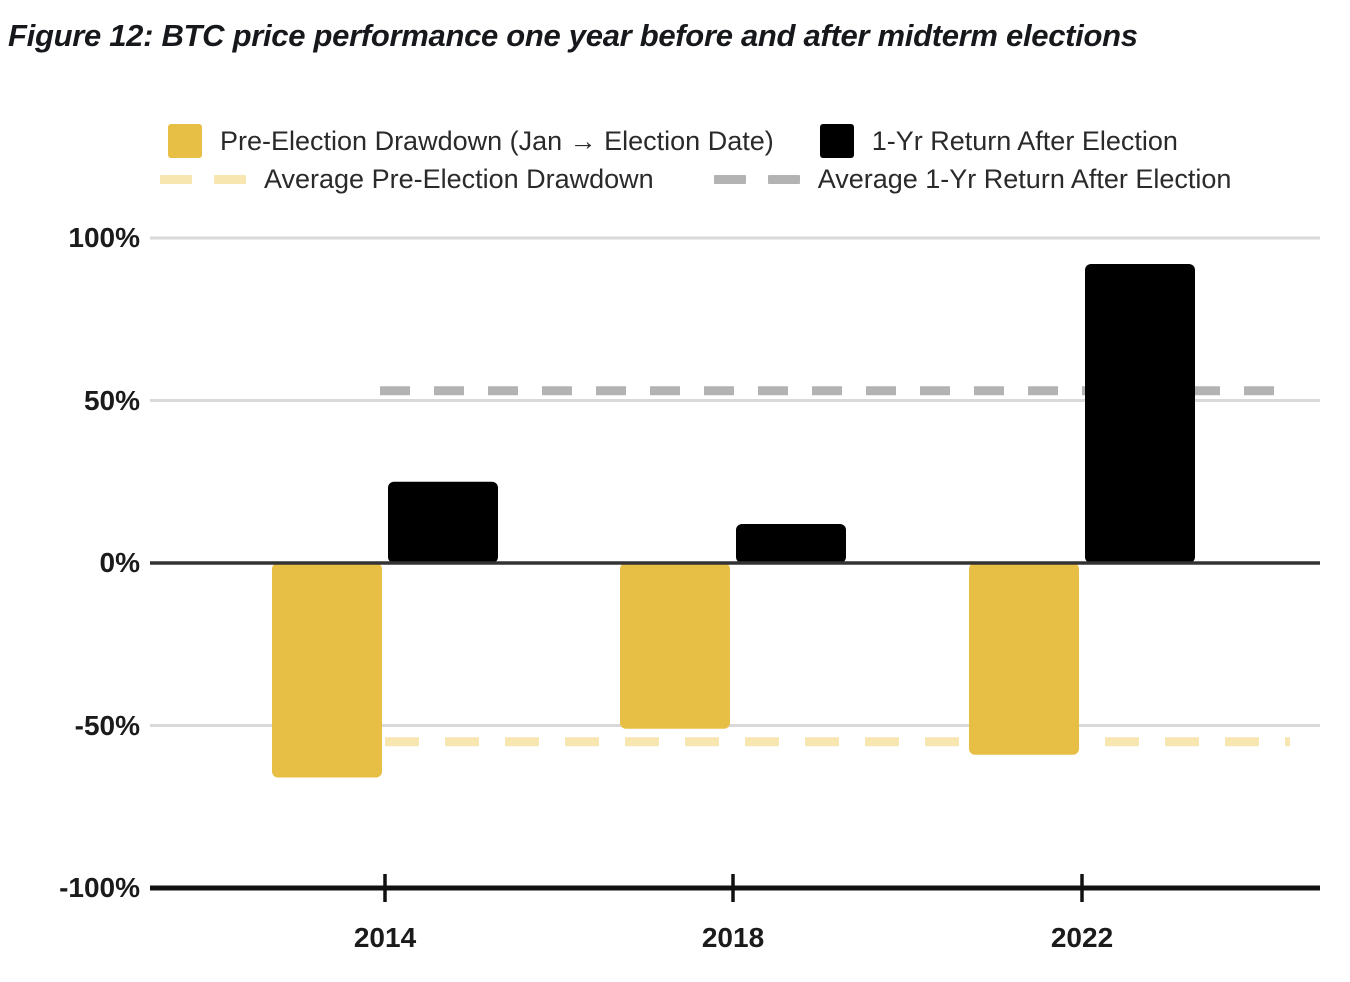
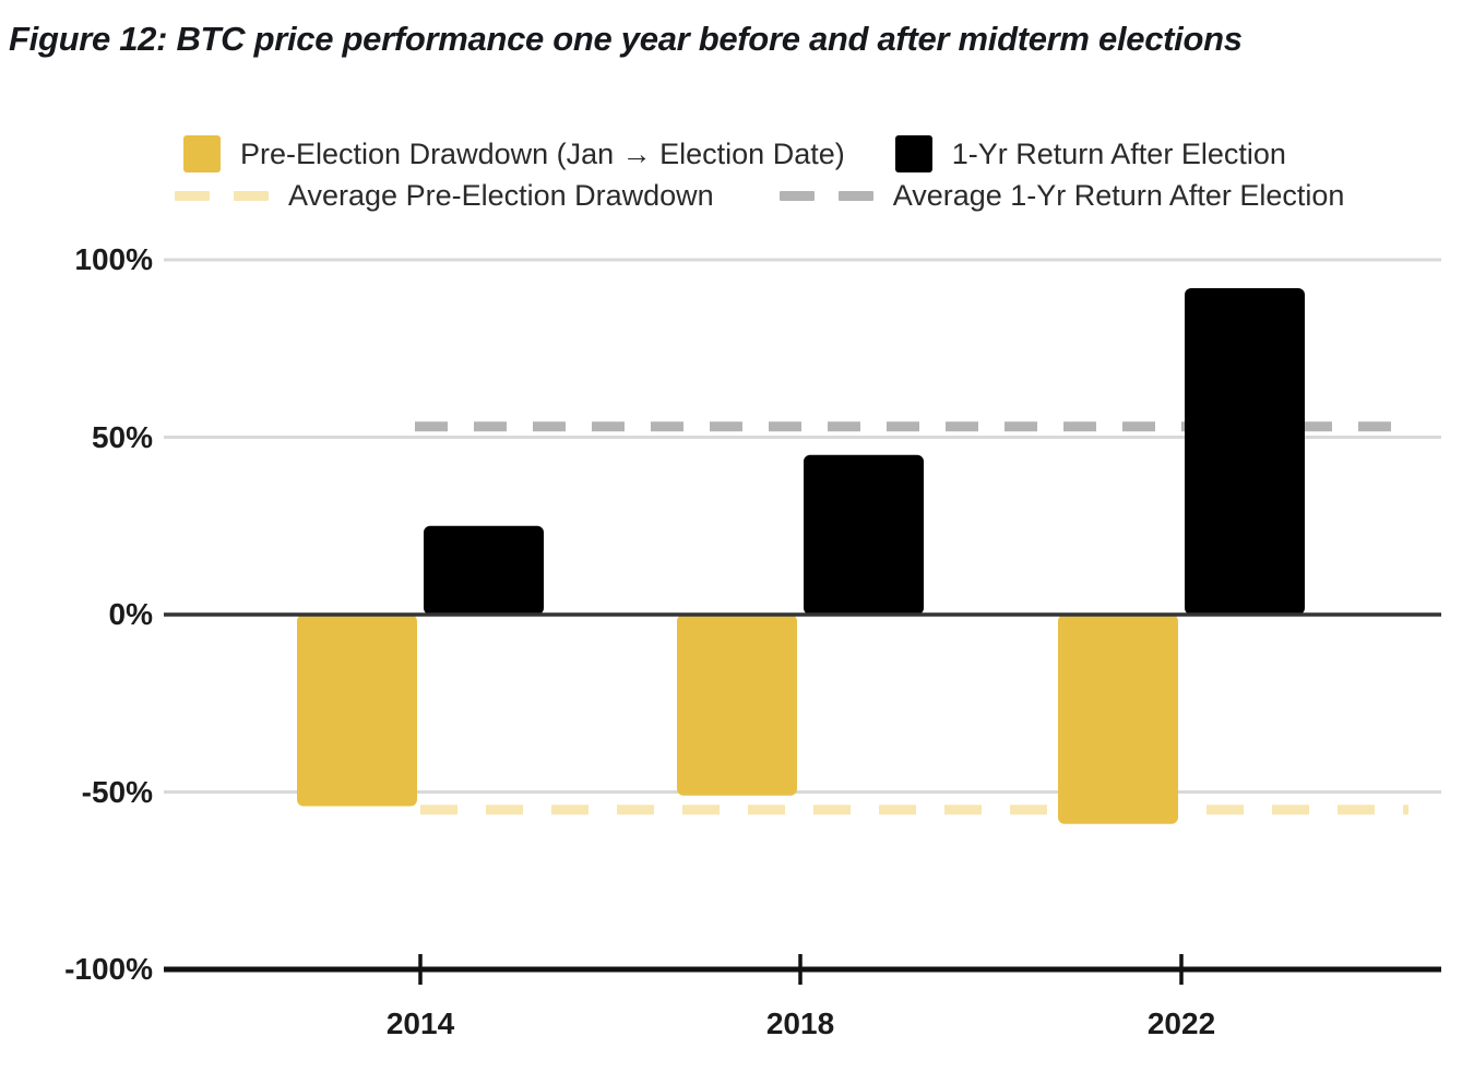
Pre-Election Drawdown (Jan → Election Date)/2014: -66% -> -54%
1-Yr Return After Election/2018: 12% -> 45%
